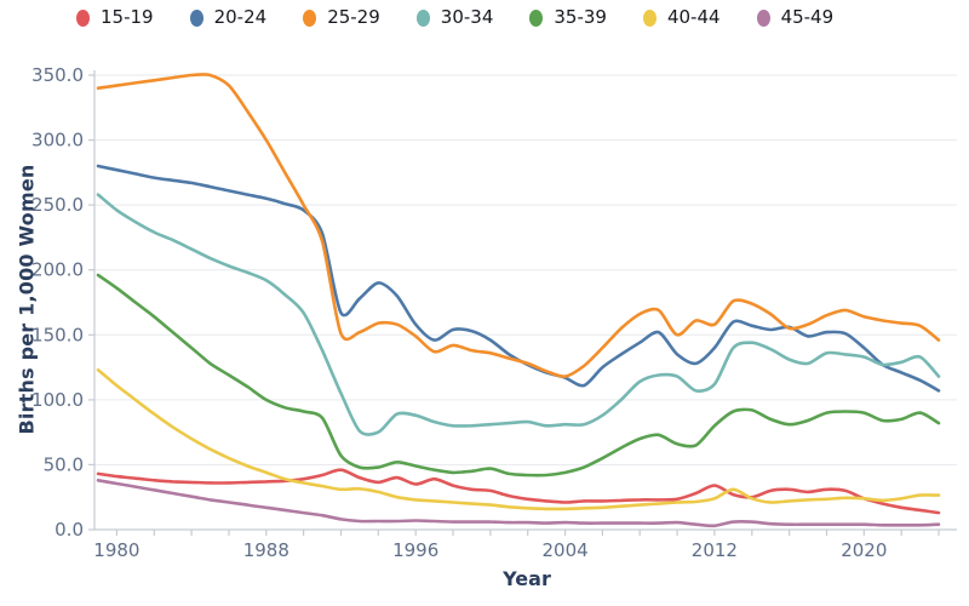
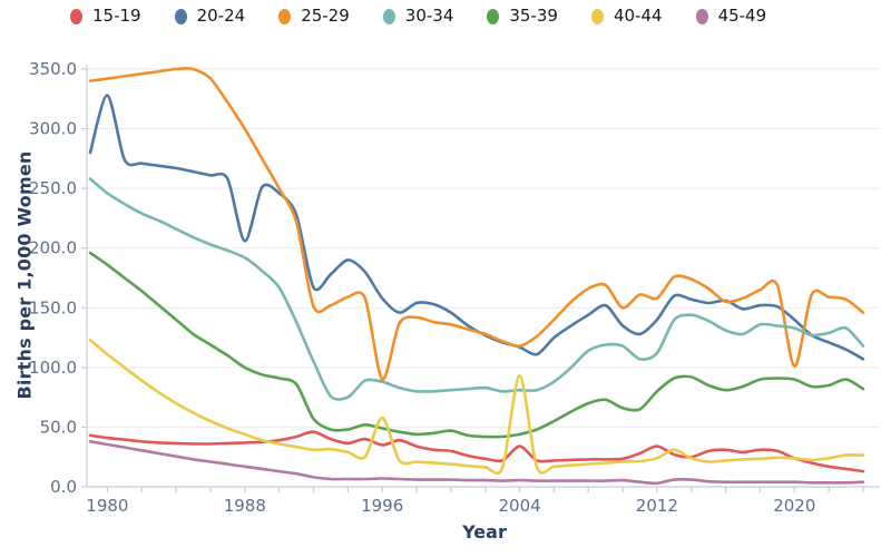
20-24/1980: 277 -> 328
20-24/1988: 255 -> 206
25-29/1996: 149 -> 90
40-44/1996: 23 -> 58
15-19/2004: 21 -> 34
40-44/2004: 16 -> 93
25-29/2020: 164 -> 101
